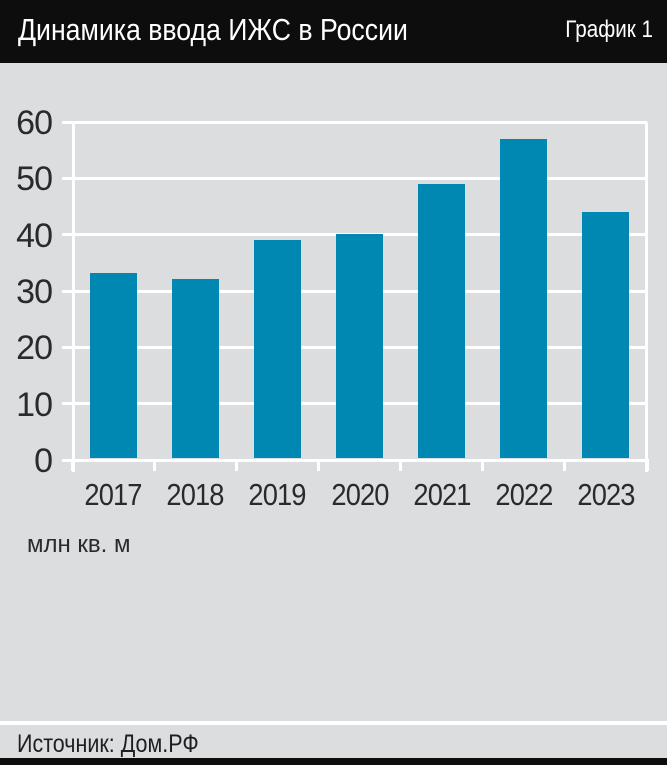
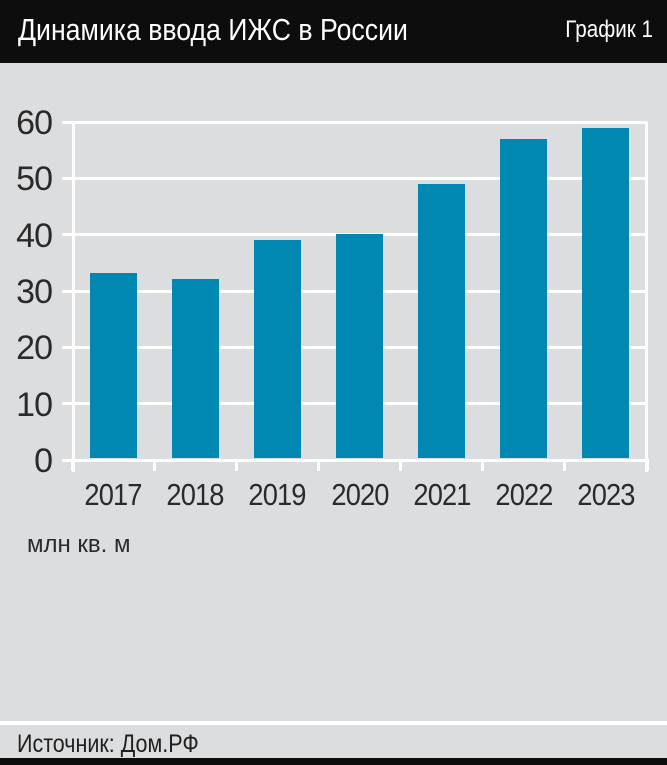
2023: 44 -> 59
